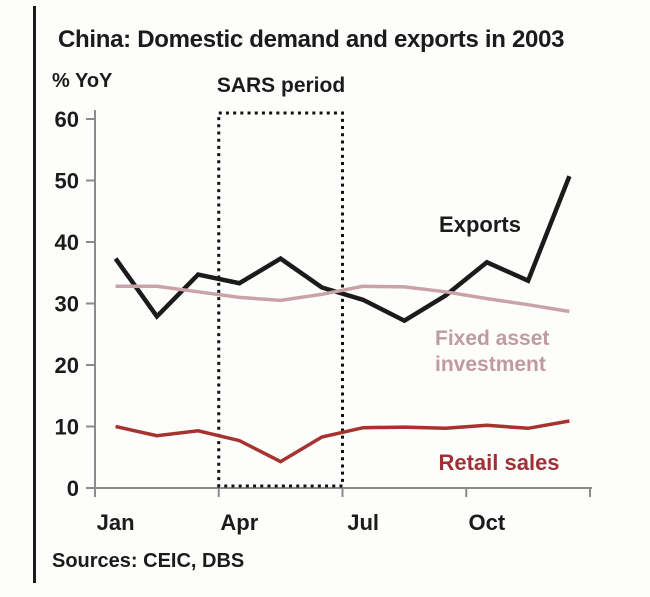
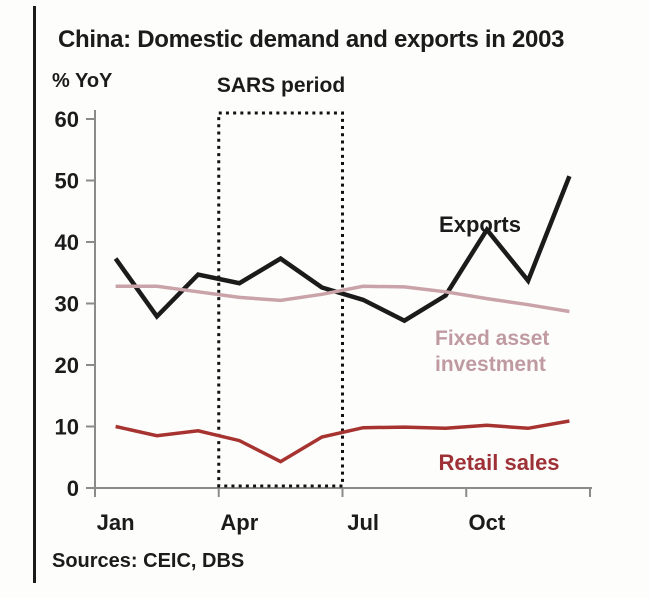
Exports/Oct: 37 -> 42
